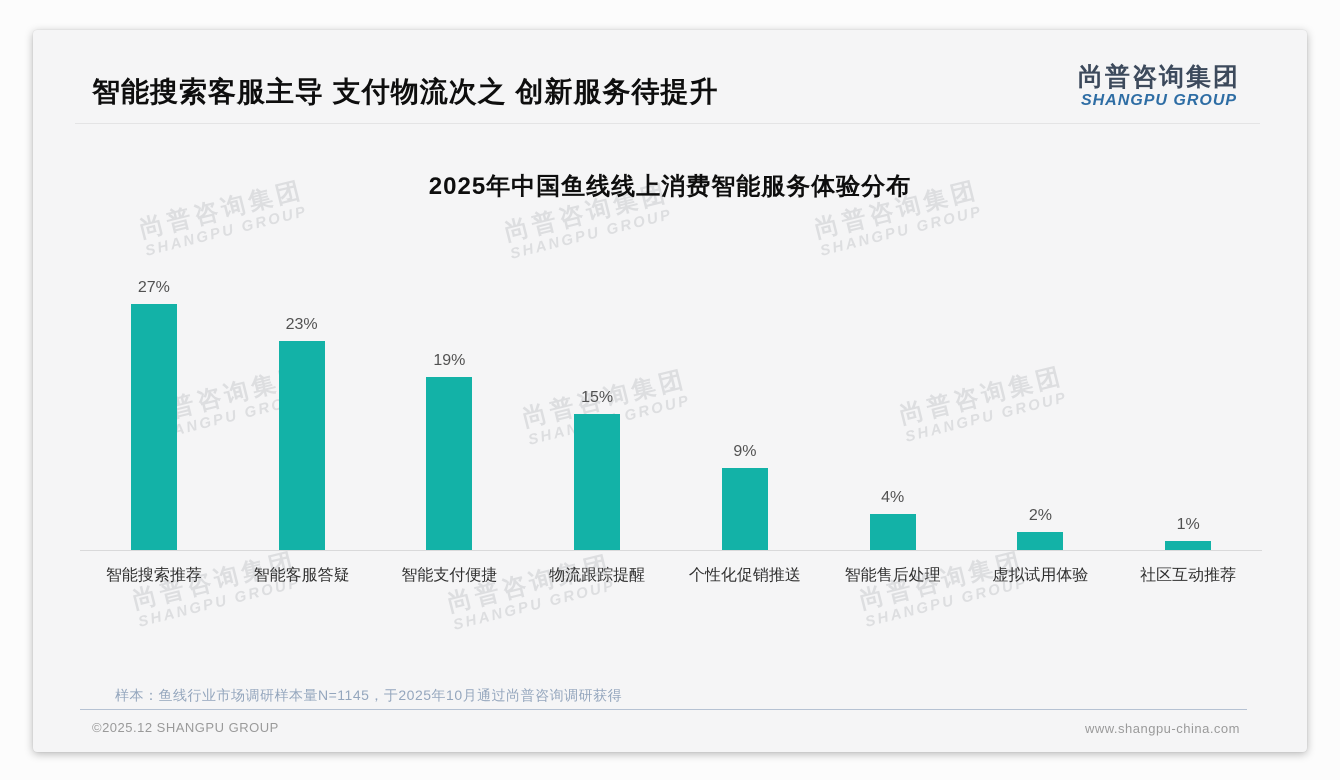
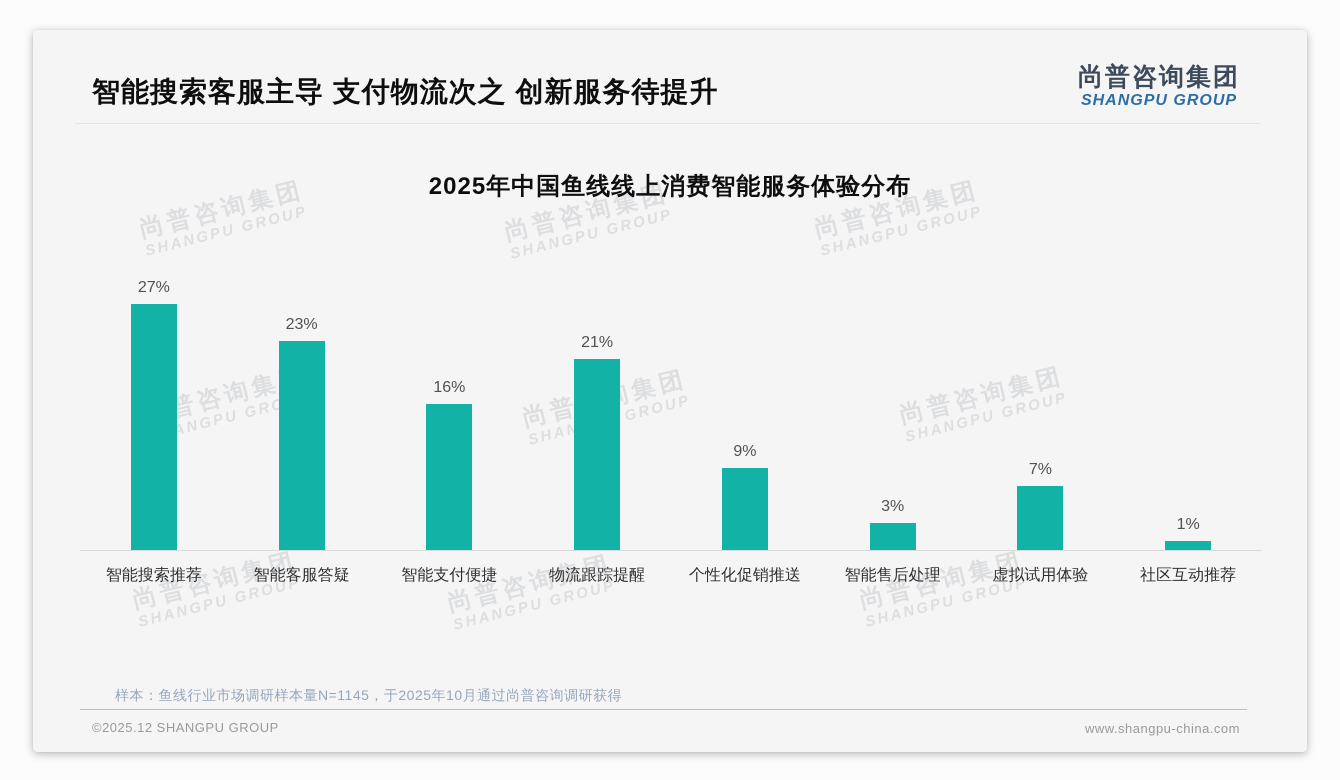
智能支付便捷: 19% -> 16%
物流跟踪提醒: 15% -> 21%
智能售后处理: 4% -> 3%
虚拟试用体验: 2% -> 7%
